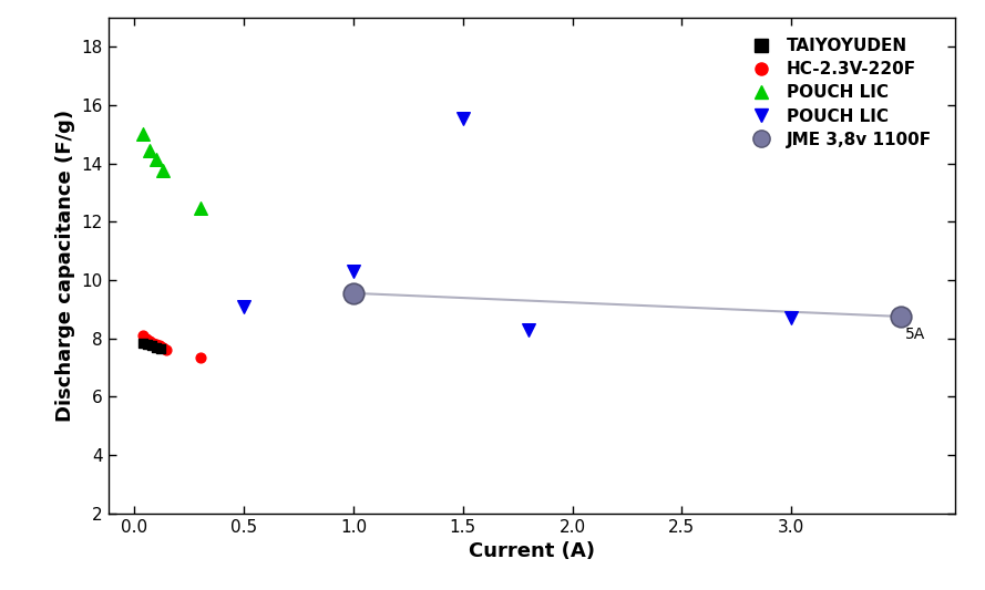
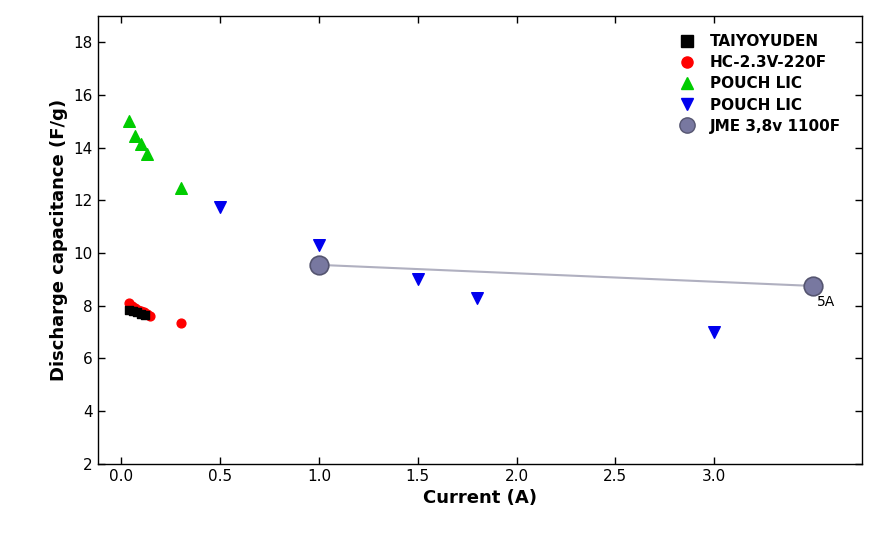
POUCH LIC/0.5: 9.10 -> 11.75
POUCH LIC/1.5: 15.55 -> 9.00
POUCH LIC/3.0: 8.70 -> 7.00
